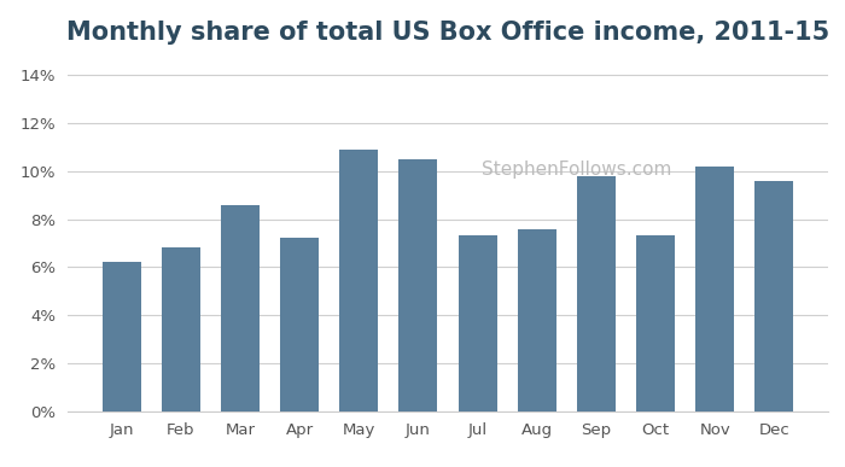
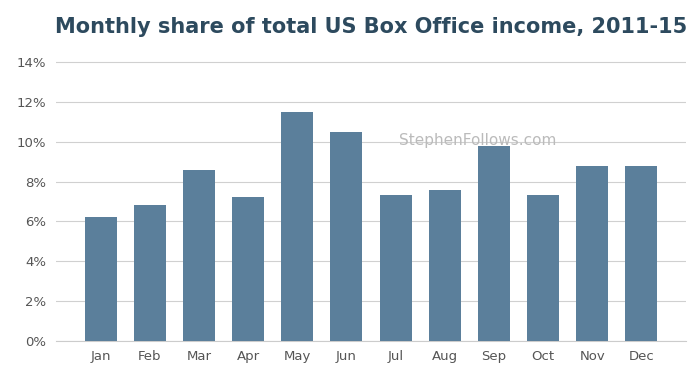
May: 10.9% -> 11.5%
Nov: 10.2% -> 8.8%
Dec: 9.6% -> 8.8%
